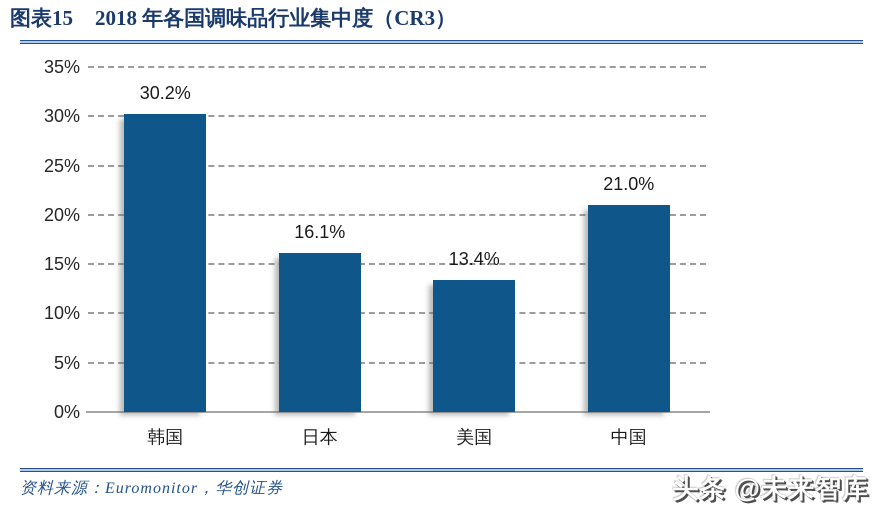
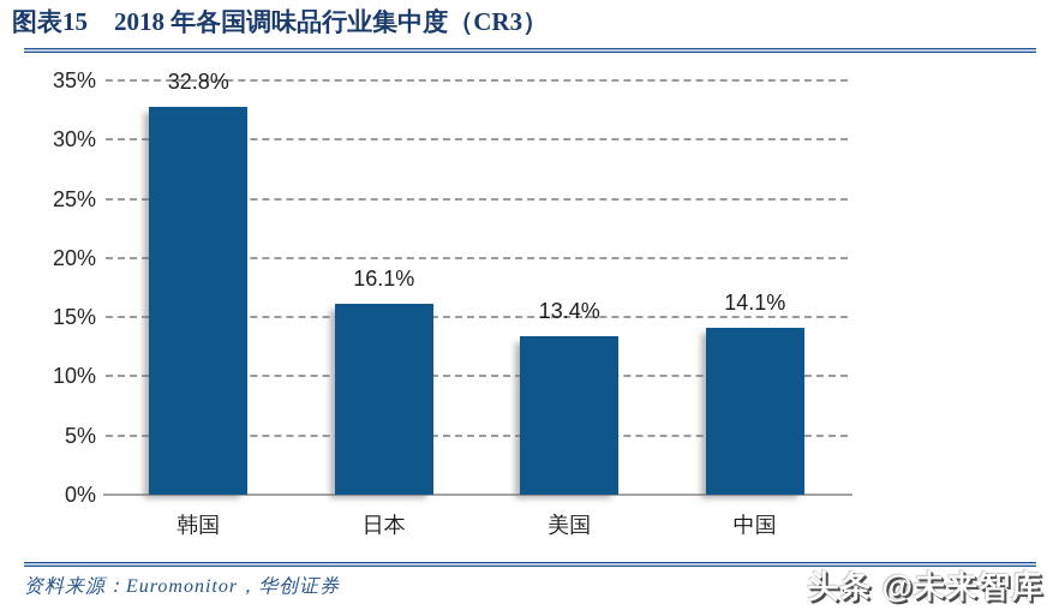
韩国: 30.2% -> 32.8%
中国: 21.0% -> 14.1%
